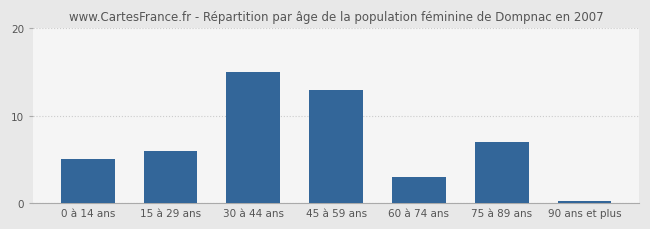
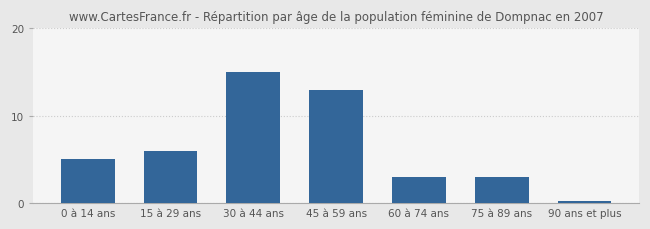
75 à 89 ans: 7.0 -> 3.0
